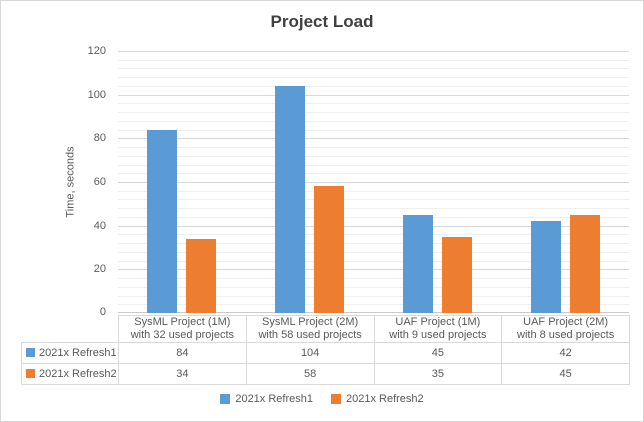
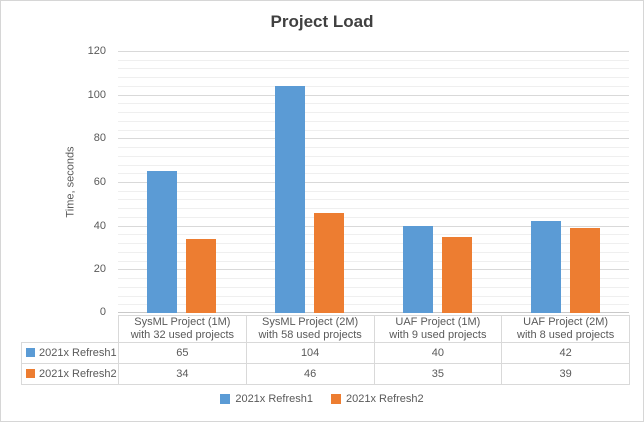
2021x Refresh1/SysML Project (1M) with 32 used projects: 84 -> 65
2021x Refresh2/SysML Project (2M) with 58 used projects: 58 -> 46
2021x Refresh1/UAF Project (1M) with 9 used projects: 45 -> 40
2021x Refresh2/UAF Project (2M) with 8 used projects: 45 -> 39
